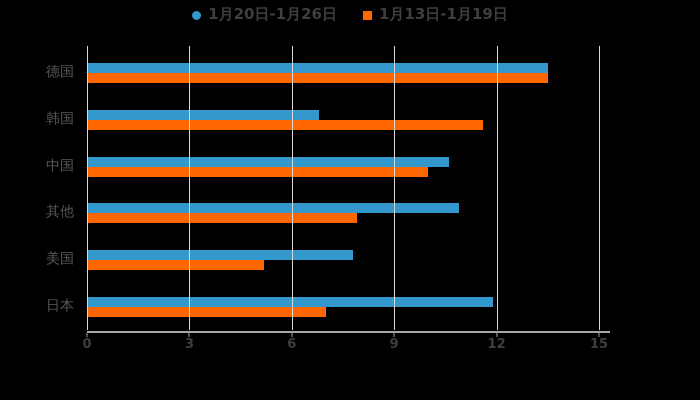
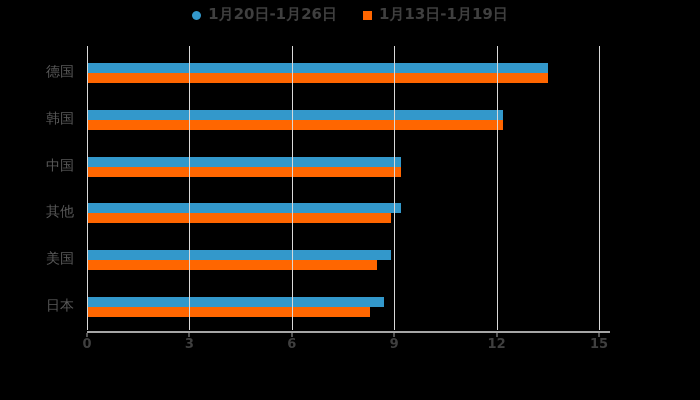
1月20日-1月26日/韩国: 6.8 -> 12.2
1月13日-1月19日/韩国: 11.6 -> 12.2
1月20日-1月26日/中国: 10.6 -> 9.2
1月13日-1月19日/中国: 10.0 -> 9.2
1月20日-1月26日/其他: 10.9 -> 9.2
1月13日-1月19日/其他: 7.9 -> 8.9
1月20日-1月26日/美国: 7.8 -> 8.9
1月13日-1月19日/美国: 5.2 -> 8.5
1月20日-1月26日/日本: 11.9 -> 8.7
1月13日-1月19日/日本: 7.0 -> 8.3
